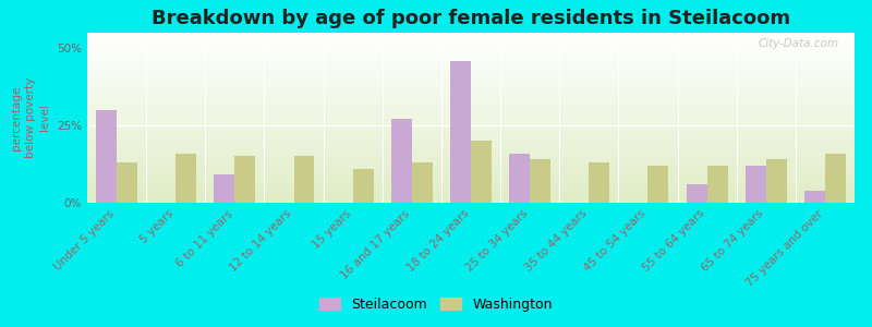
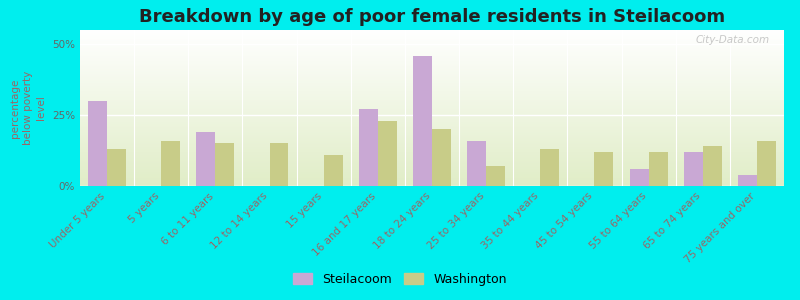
Steilacoom/6 to 11 years: 9% -> 19%
Washington/16 and 17 years: 13% -> 23%
Washington/25 to 34 years: 14% -> 7%
